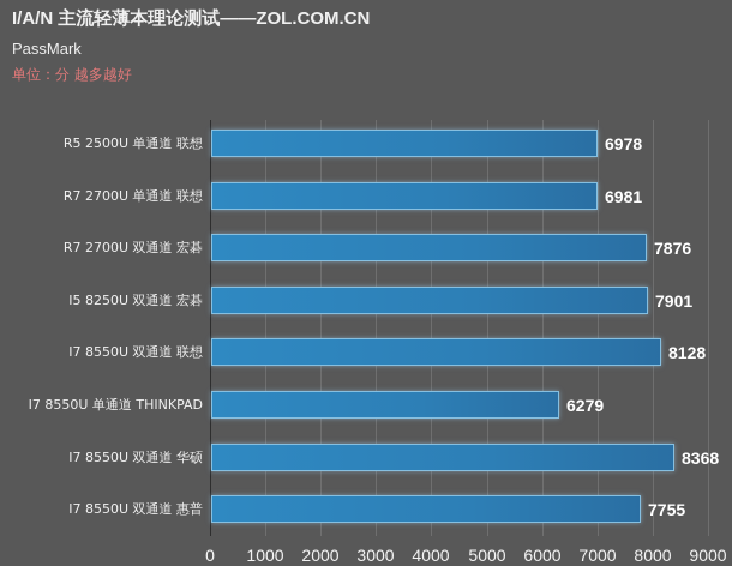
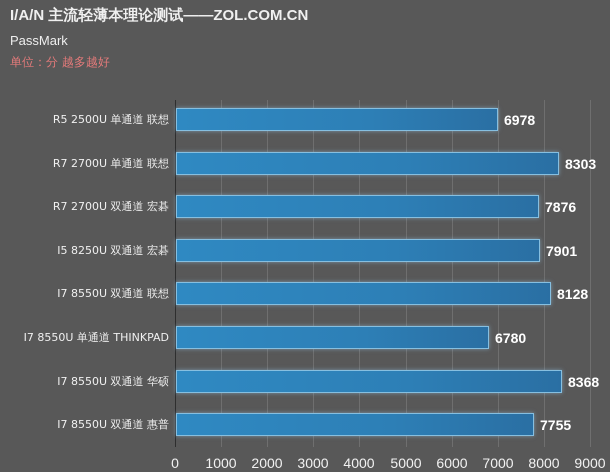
R7 2700U 单通道 联想: 6981 -> 8303
I7 8550U 单通道 THINKPAD: 6279 -> 6780
